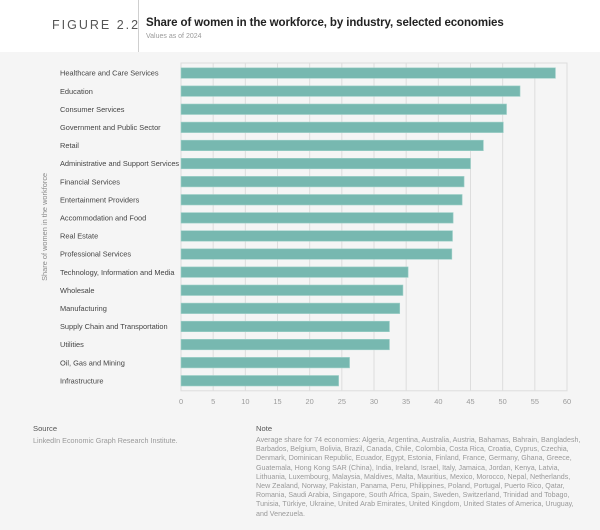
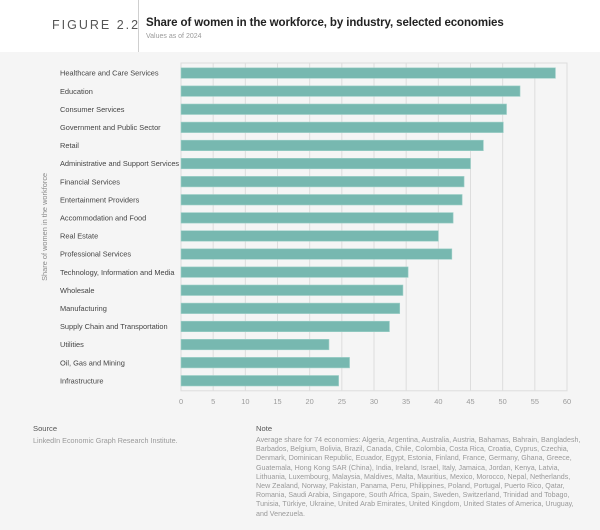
Real Estate: 42 -> 40
Utilities: 32 -> 23
